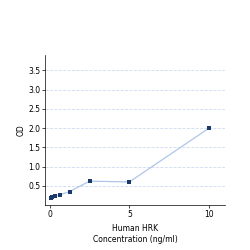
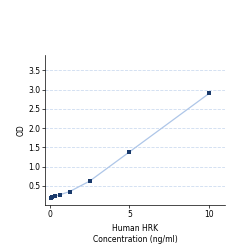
5: 0.60 -> 1.38
10: 2.00 -> 2.90
